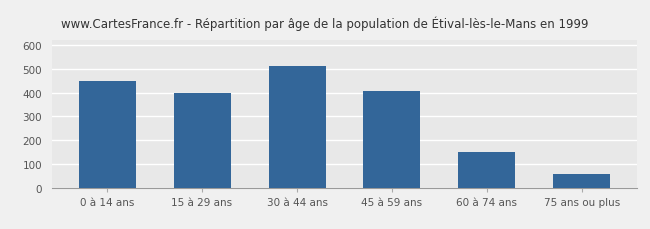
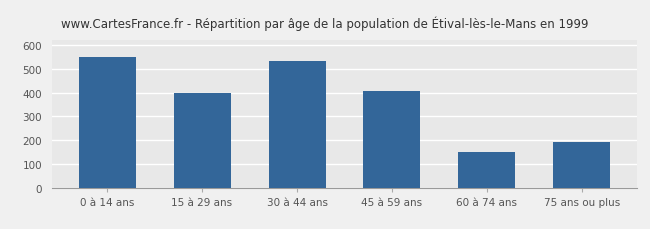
0 à 14 ans: 449 -> 550
30 à 44 ans: 511 -> 535
75 ans ou plus: 57 -> 190
